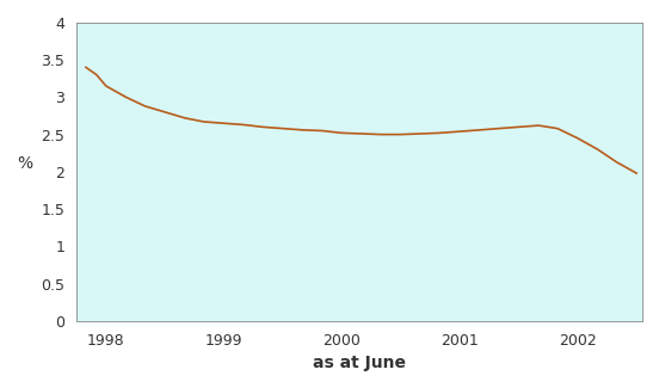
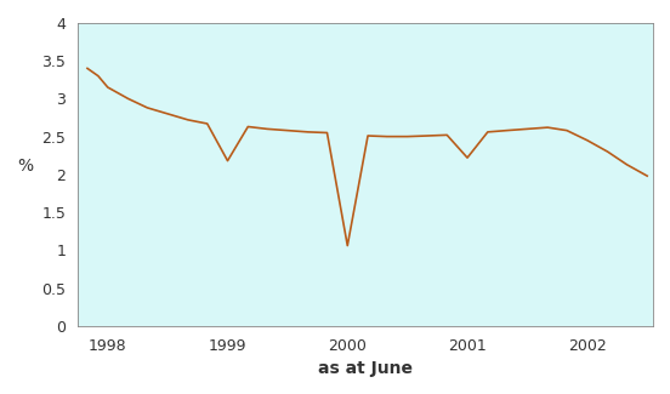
1999: 2.65 -> 2.18
2000: 2.52 -> 1.06
2001: 2.54 -> 2.22
